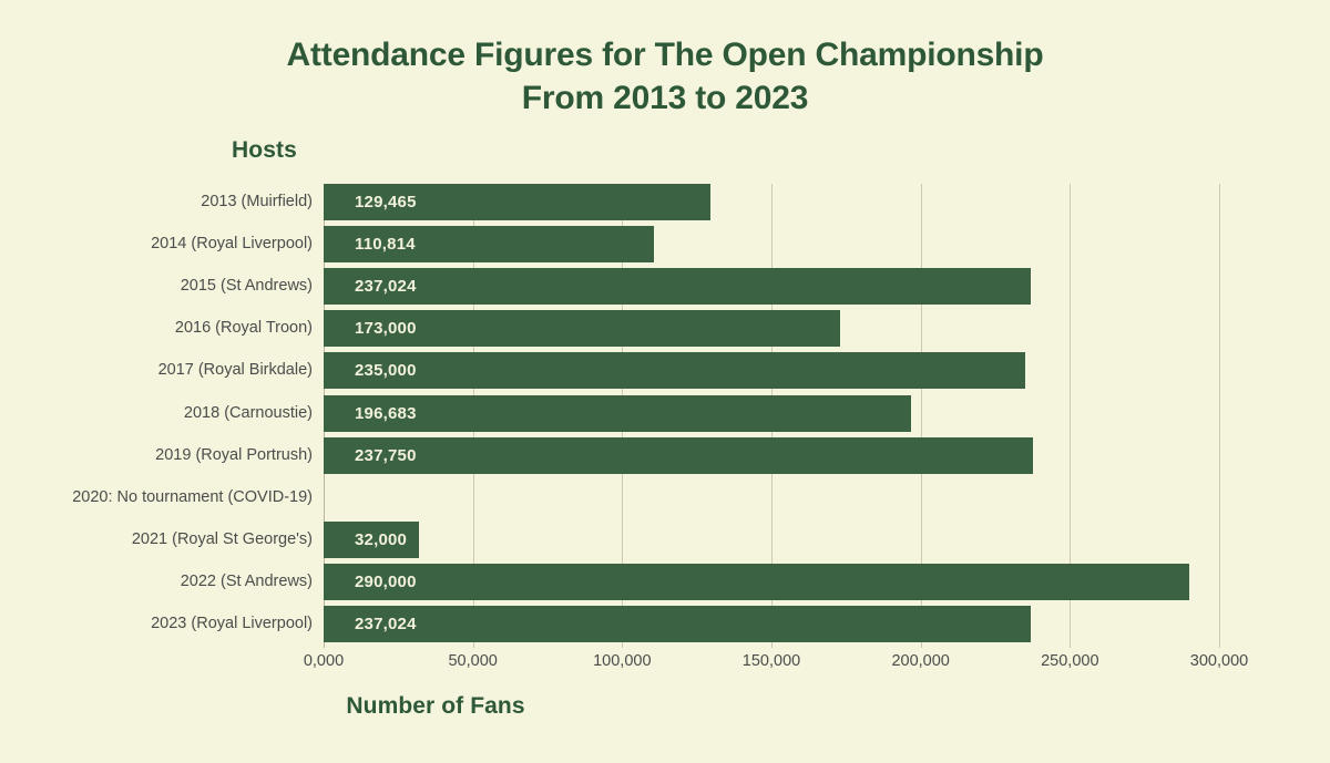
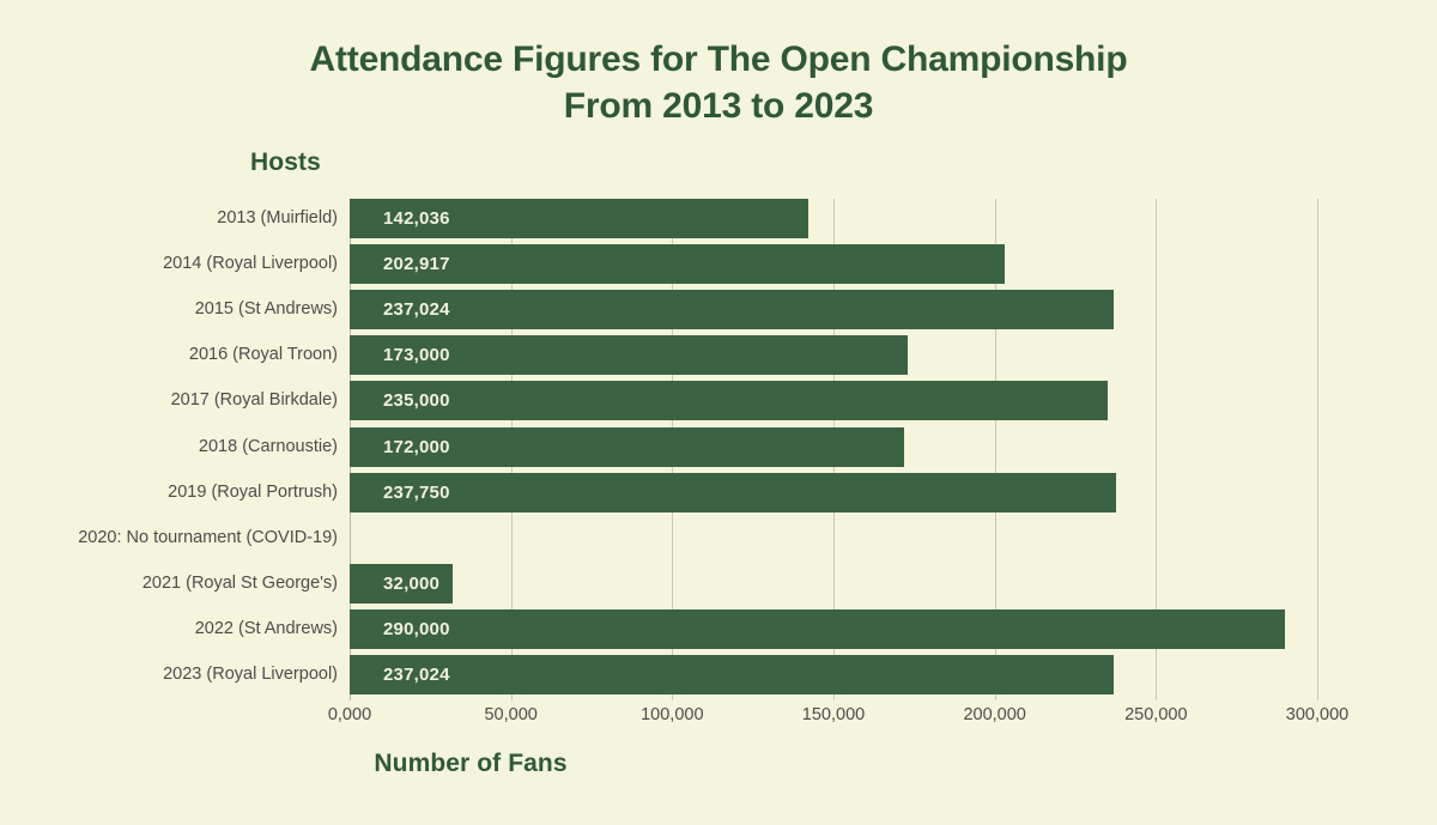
2013 (Muirfield): 129,465 -> 142,036
2014 (Royal Liverpool): 110,814 -> 202,917
2018 (Carnoustie): 196,683 -> 172,000
